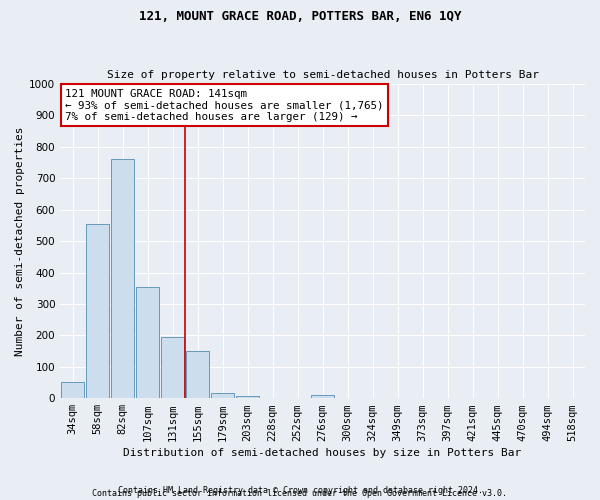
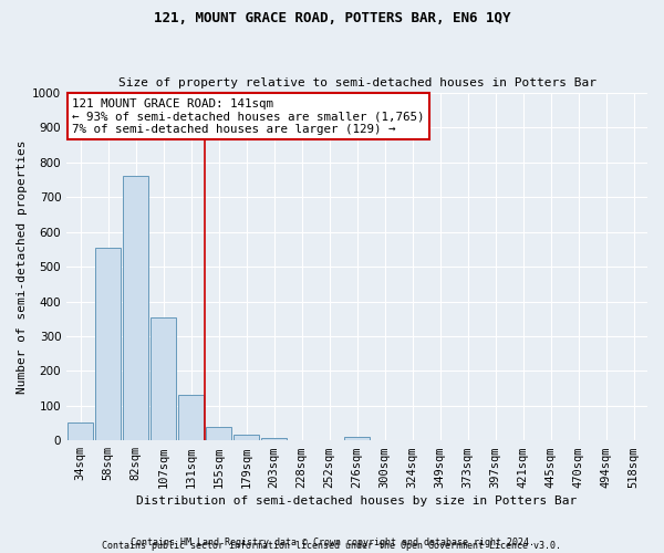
131sqm: 195 -> 130
155sqm: 150 -> 40
